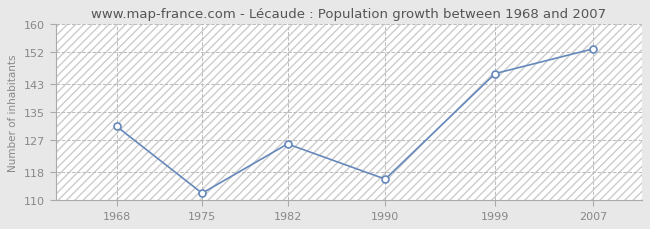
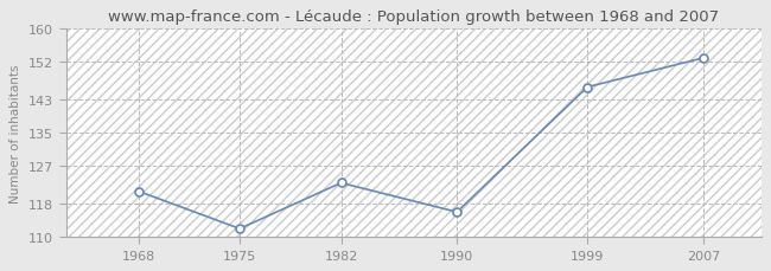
1968: 131 -> 121
1982: 126 -> 123
